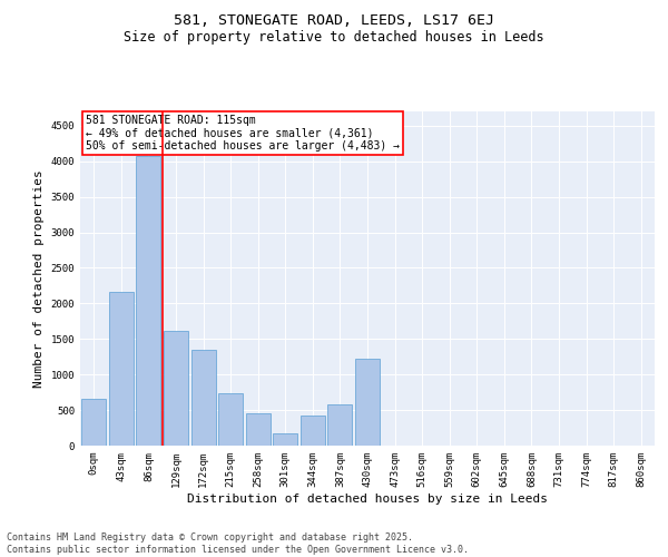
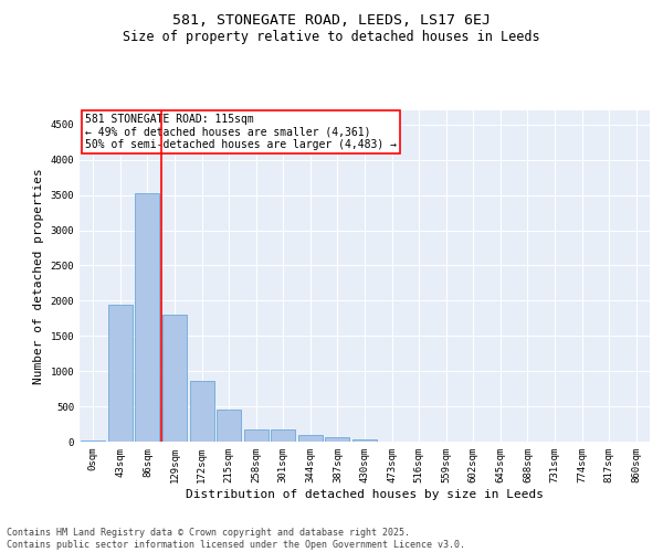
0sqm: 660 -> 20
43sqm: 2160 -> 1940
86sqm: 4080 -> 3520
129sqm: 1620 -> 1800
172sqm: 1340 -> 860
215sqm: 740 -> 450
258sqm: 460 -> 180
344sqm: 420 -> 90
387sqm: 580 -> 60
430sqm: 1220 -> 30
